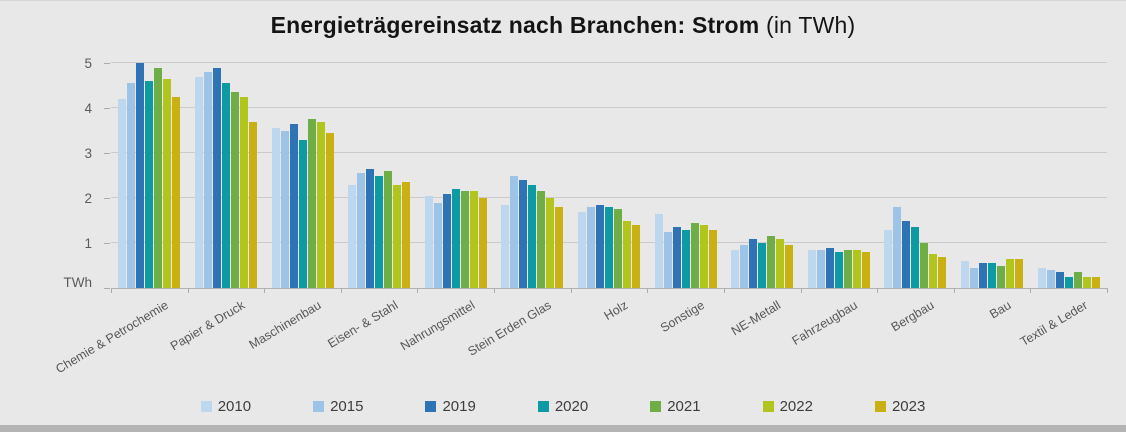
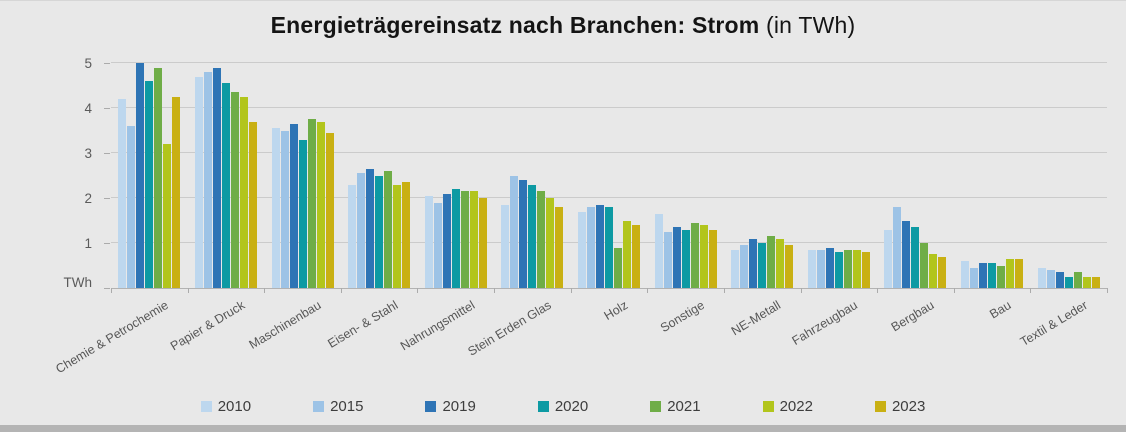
2015/Chemie & Petrochemie: 4.5 -> 3.6
2022/Chemie & Petrochemie: 4.7 -> 3.2
2021/Holz: 1.8 -> 0.9
